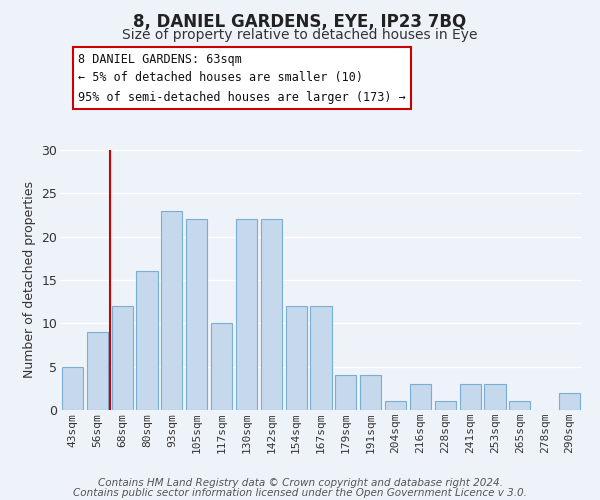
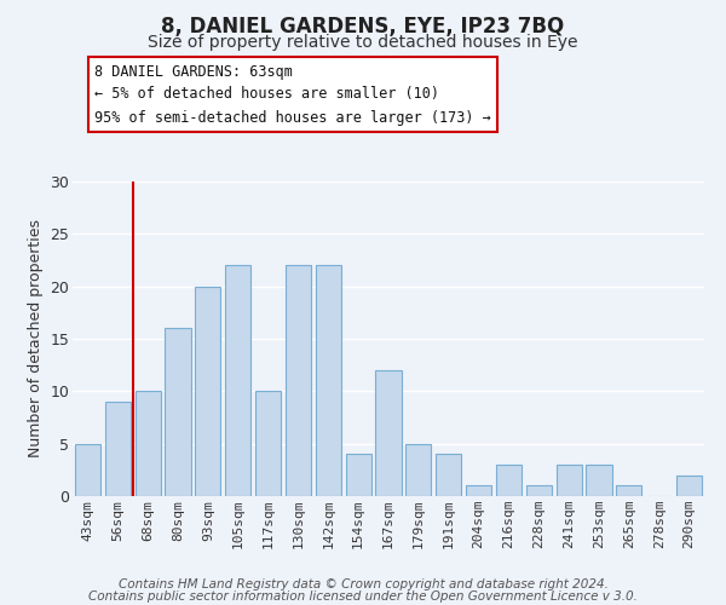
68sqm: 12 -> 10
93sqm: 23 -> 20
154sqm: 12 -> 4
179sqm: 4 -> 5
